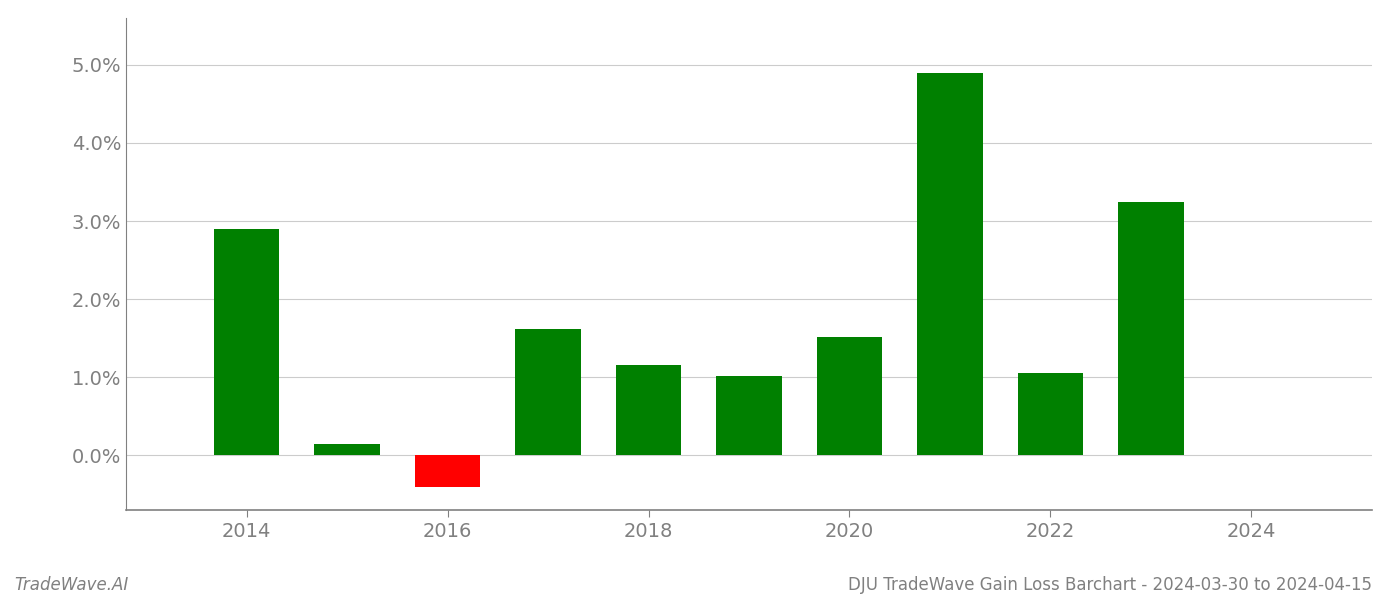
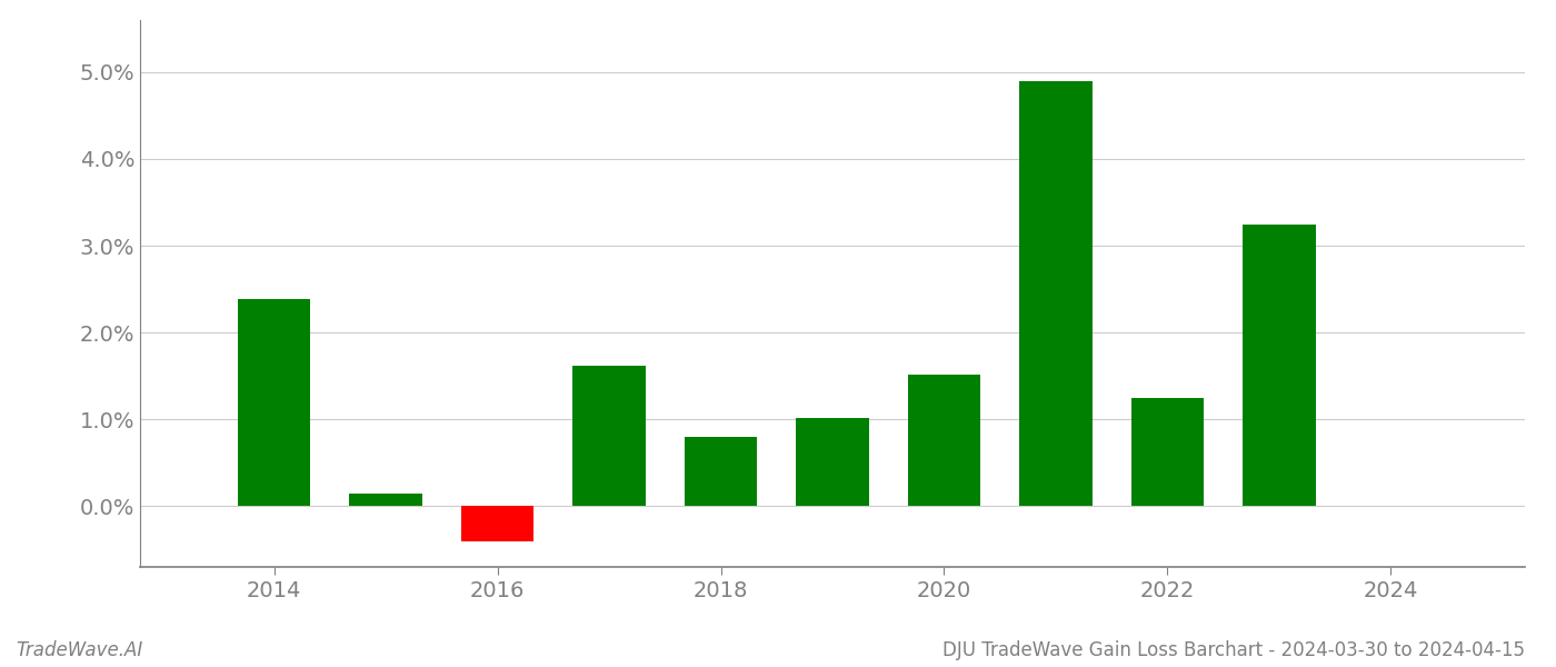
2014: 2.90% -> 2.38%
2018: 1.16% -> 0.80%
2022: 1.06% -> 1.25%
